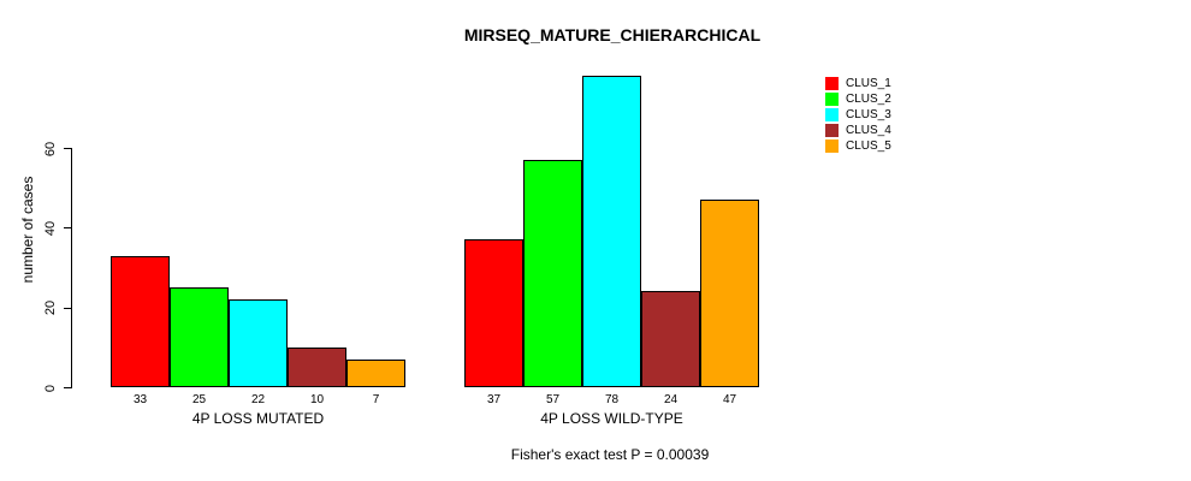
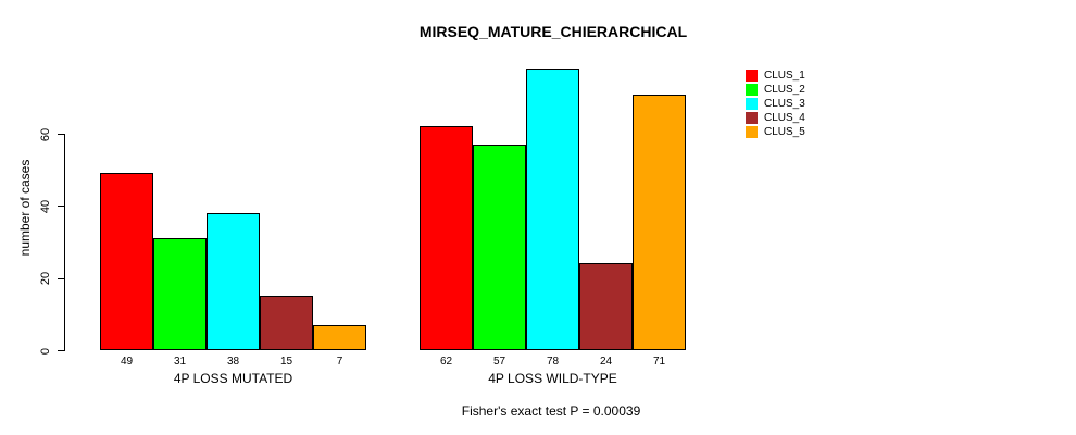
CLUS_1/4P LOSS MUTATED: 33 -> 49
CLUS_2/4P LOSS MUTATED: 25 -> 31
CLUS_3/4P LOSS MUTATED: 22 -> 38
CLUS_4/4P LOSS MUTATED: 10 -> 15
CLUS_1/4P LOSS WILD-TYPE: 37 -> 62
CLUS_5/4P LOSS WILD-TYPE: 47 -> 71
